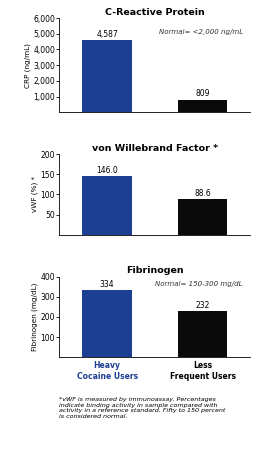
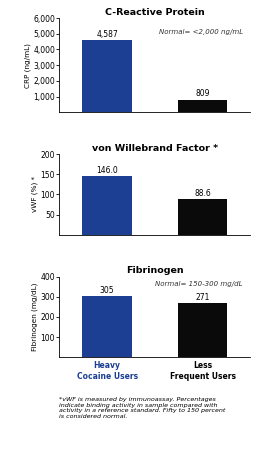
Fibrinogen/Heavy Cocaine Users: 334 -> 305
Fibrinogen/Less Frequent Users: 232 -> 271
